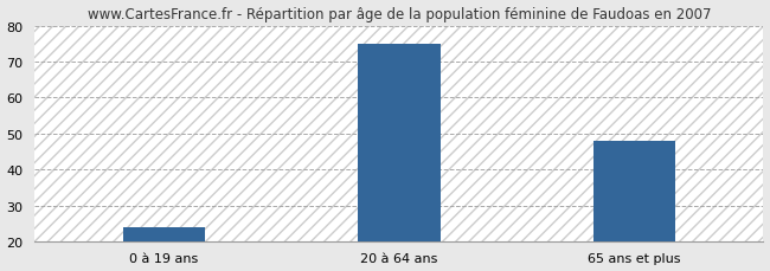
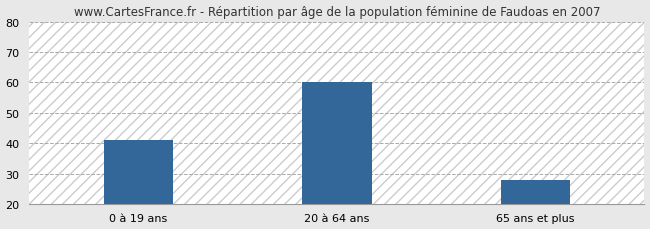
0 à 19 ans: 24 -> 41
20 à 64 ans: 75 -> 60
65 ans et plus: 48 -> 28
